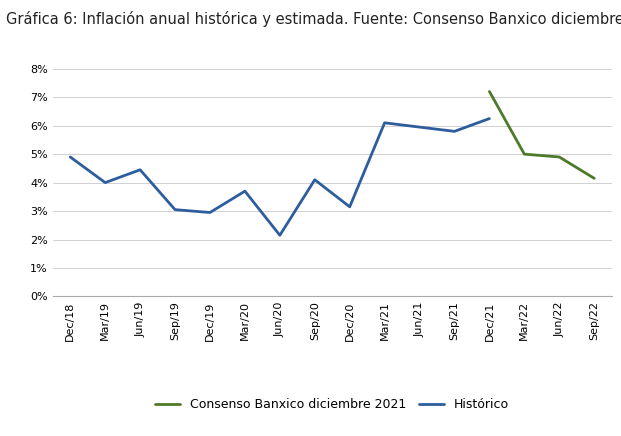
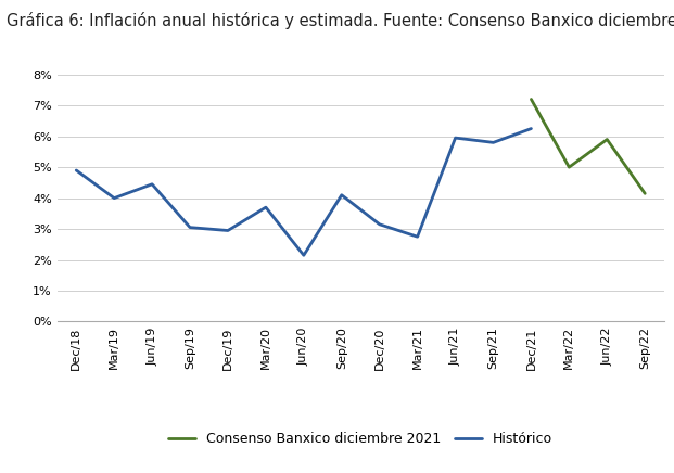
Histórico/Mar/21: 6.10% -> 2.75%
Consenso Banxico diciembre 2021/Jun/22: 4.90% -> 5.90%
